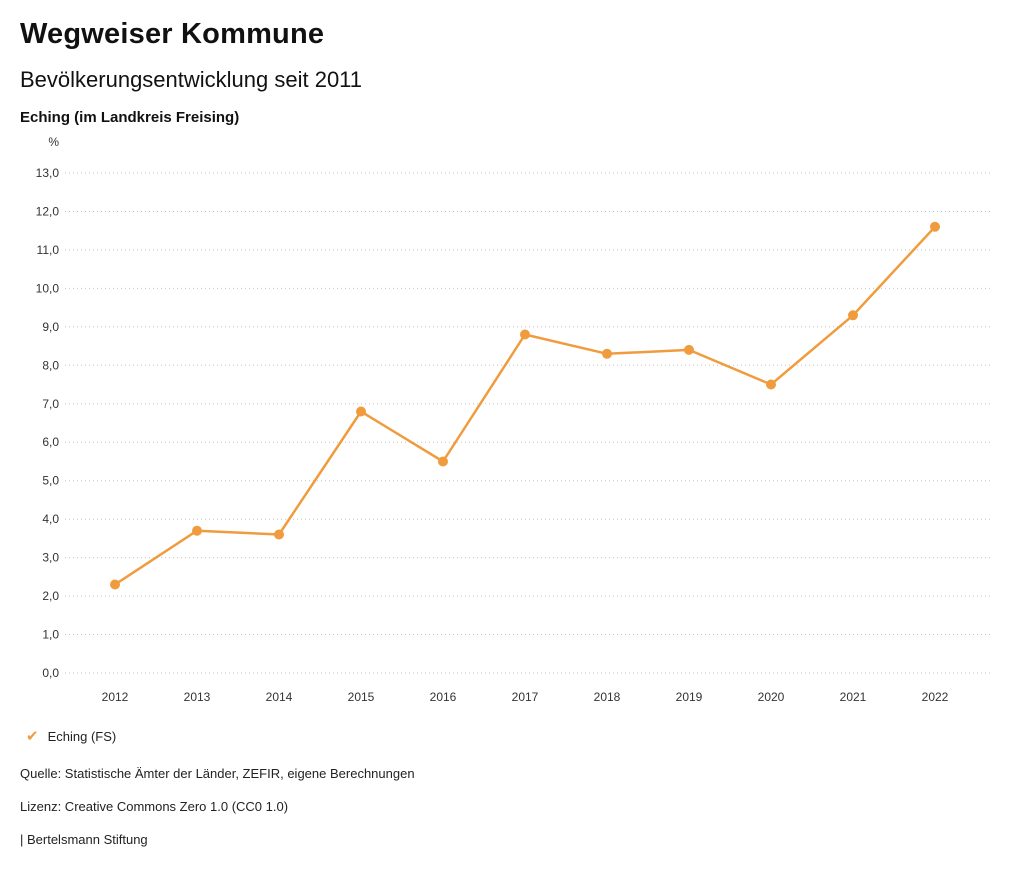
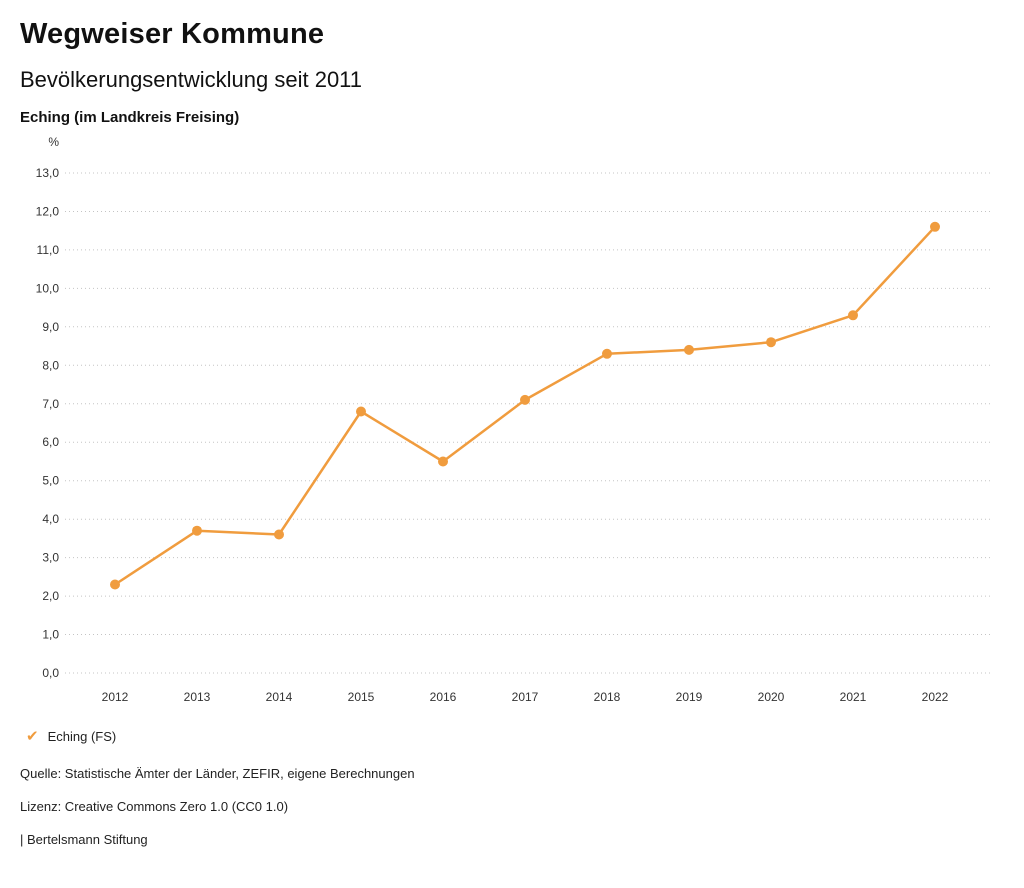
2017: 8,8 -> 7,1
2020: 7,5 -> 8,6
